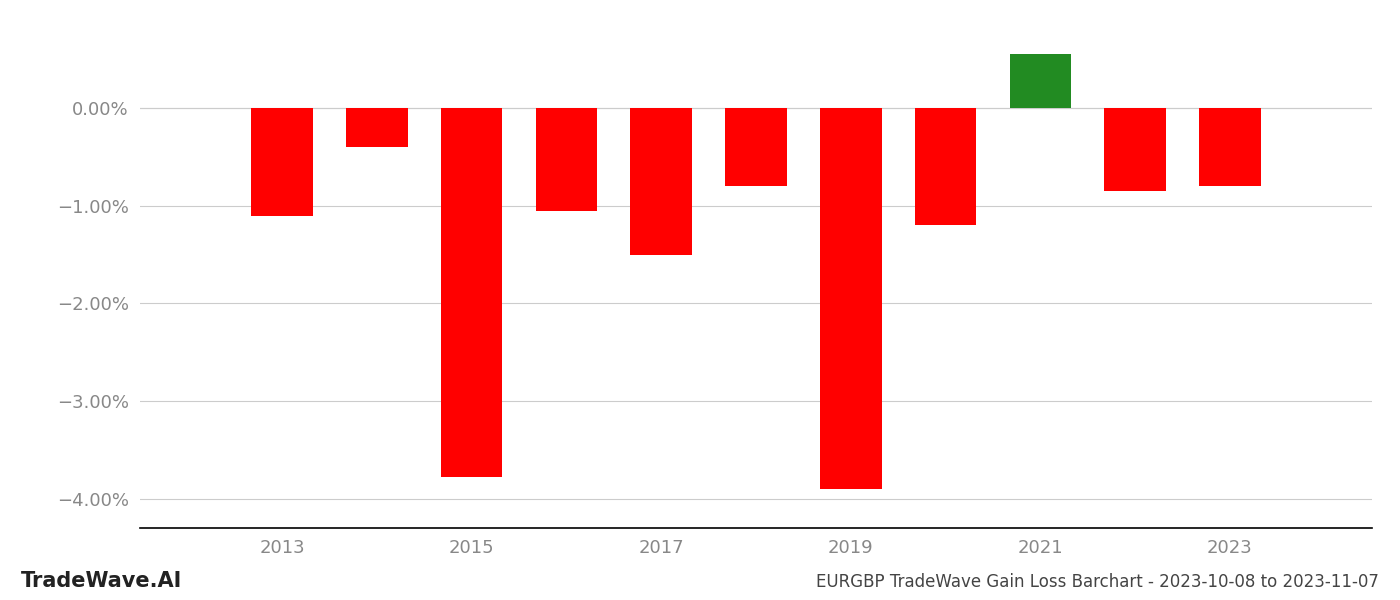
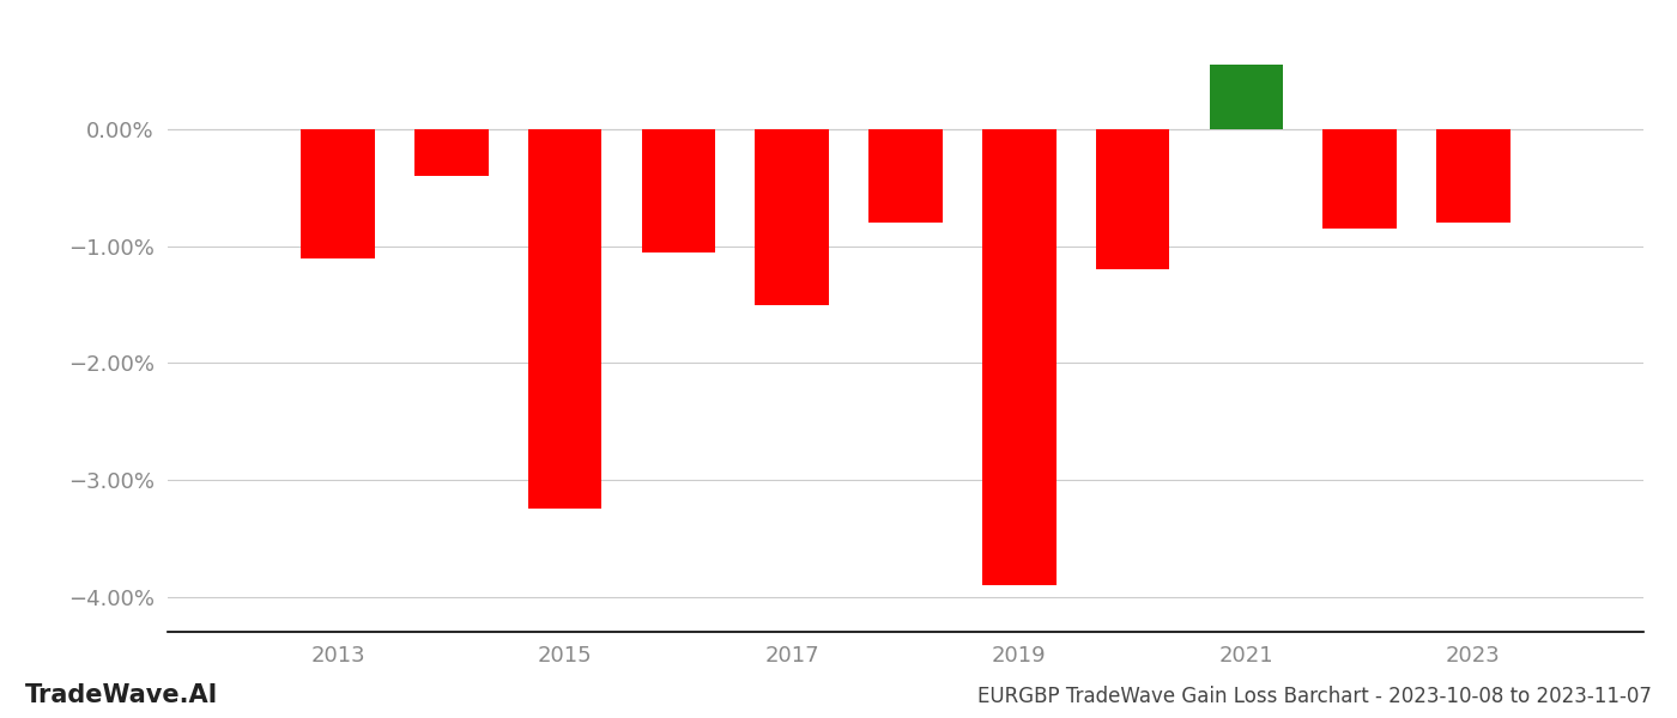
2015: -3.78% -> -3.25%
